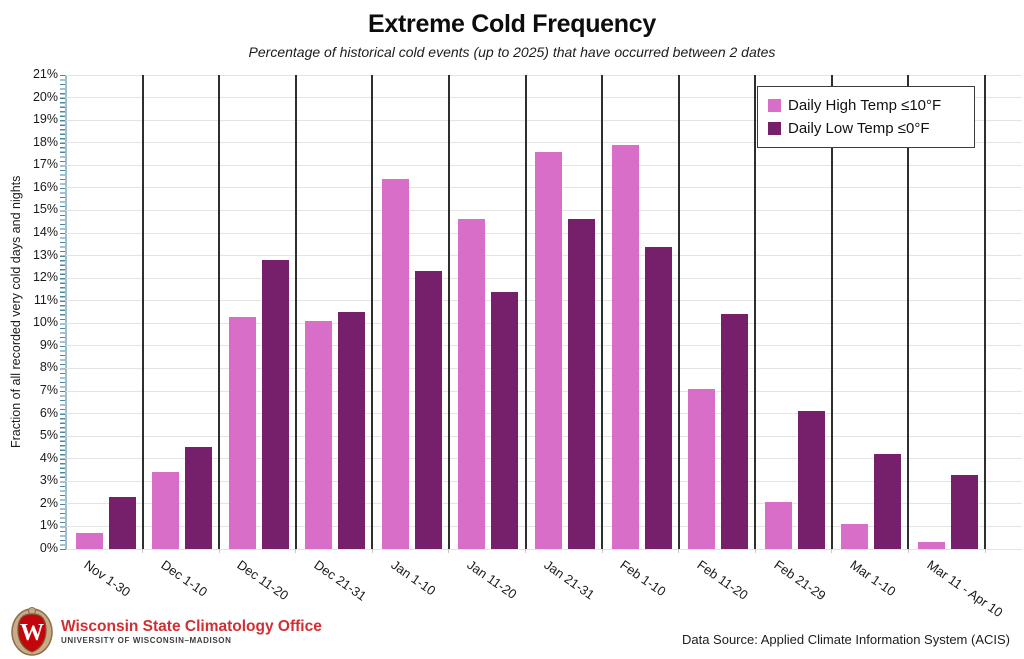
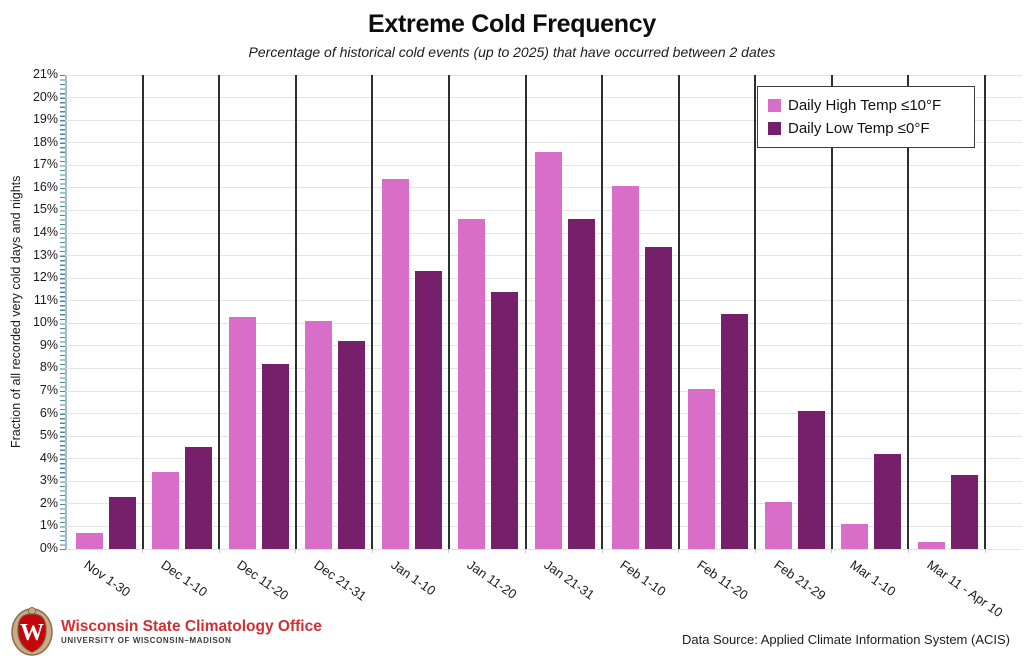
Daily Low Temp ≤0°F/Dec 11-20: 12.8% -> 8.2%
Daily Low Temp ≤0°F/Dec 21-31: 10.5% -> 9.2%
Daily High Temp ≤10°F/Feb 1-10: 17.9% -> 16.1%
